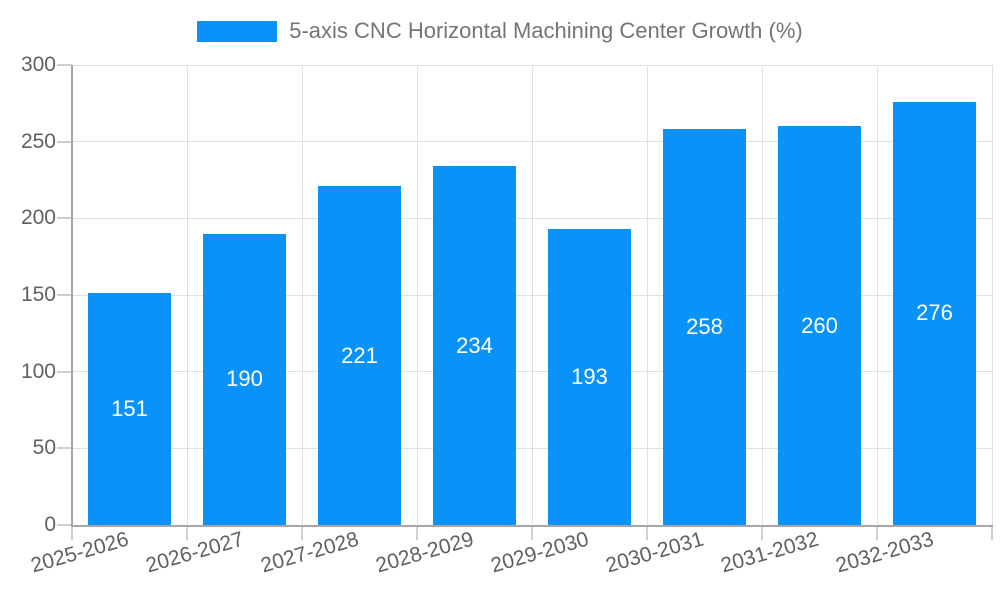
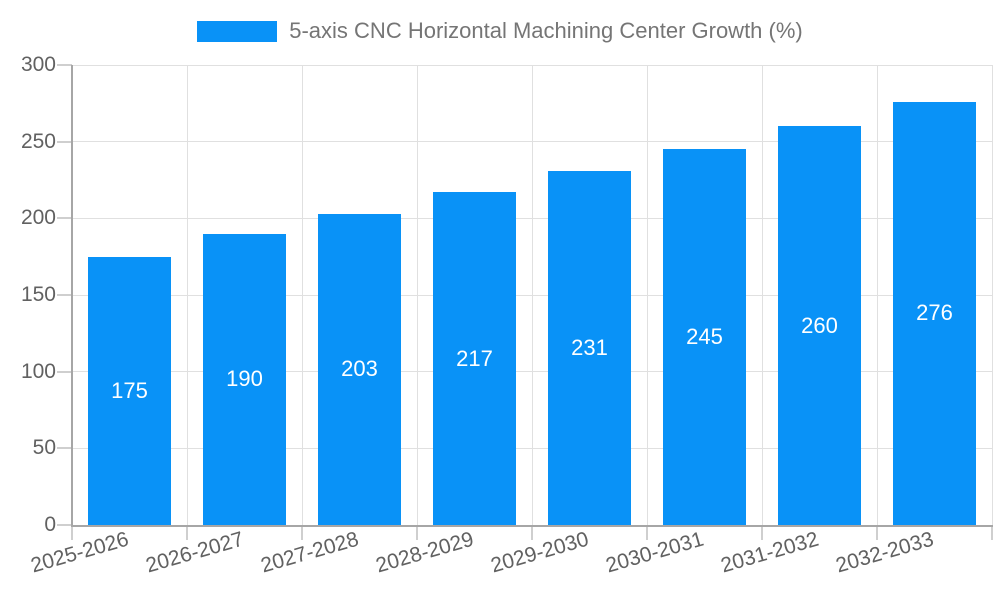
2025-2026: 151 -> 175
2027-2028: 221 -> 203
2028-2029: 234 -> 217
2029-2030: 193 -> 231
2030-2031: 258 -> 245
